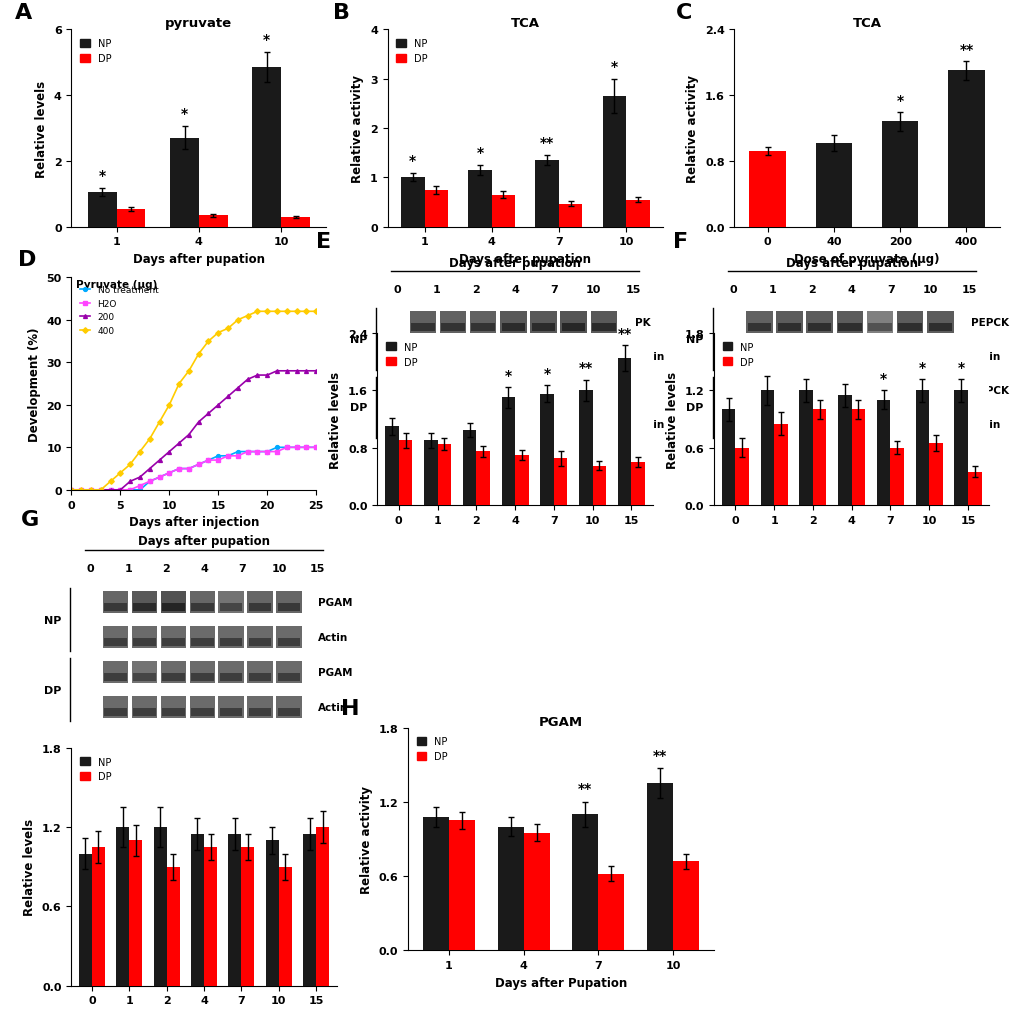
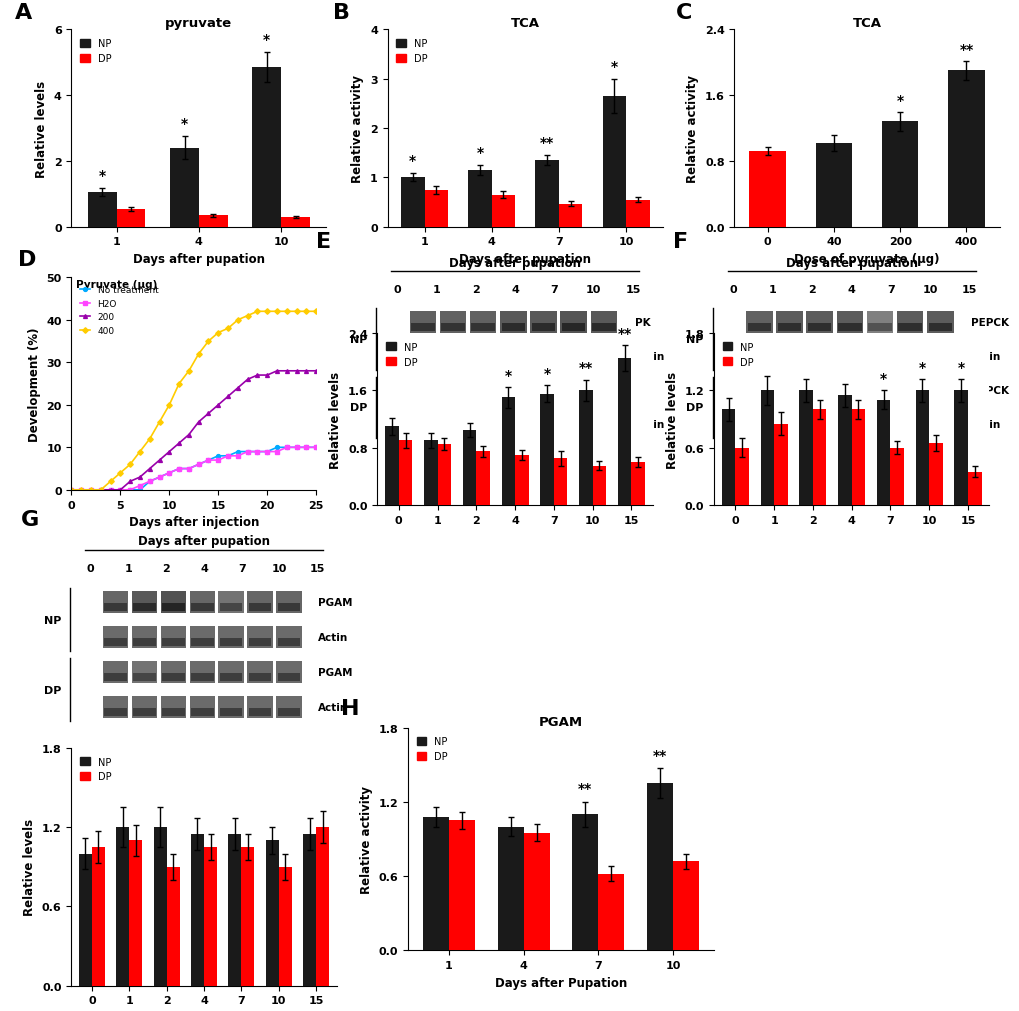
pyruvate/NP/4: 2.70 -> 2.40
